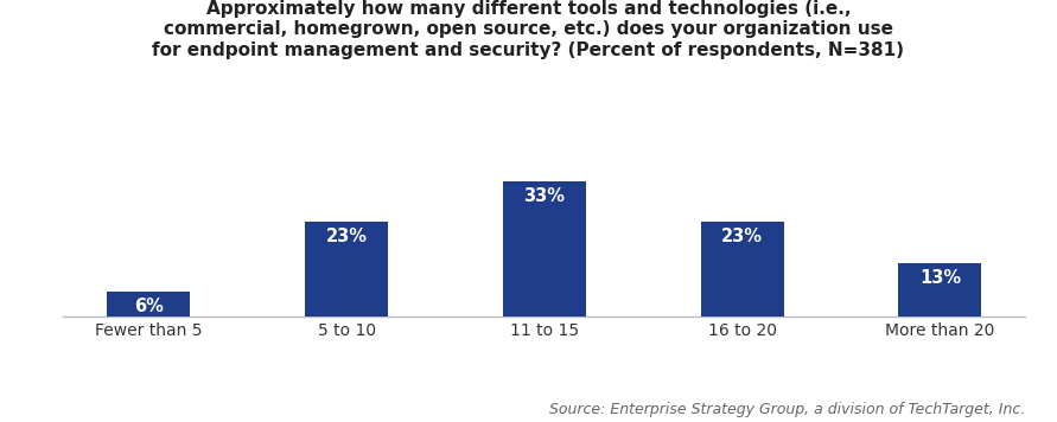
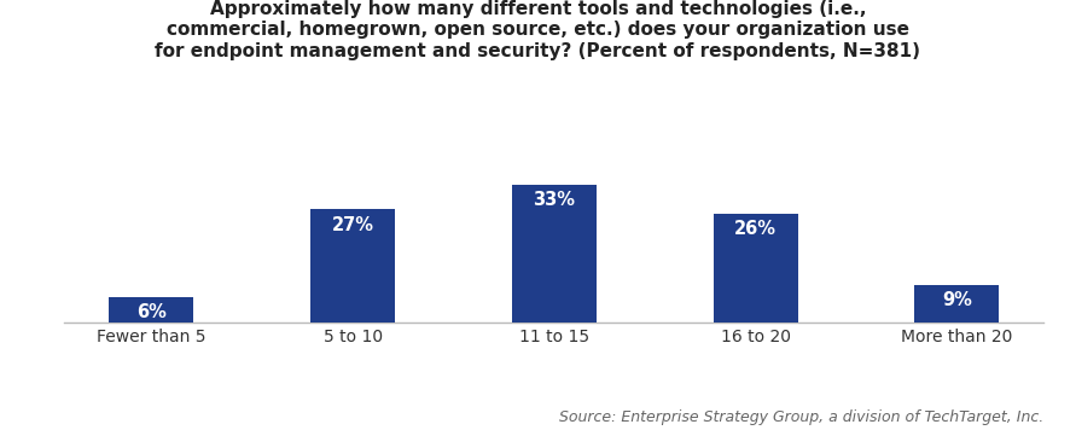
5 to 10: 23% -> 27%
16 to 20: 23% -> 26%
More than 20: 13% -> 9%
